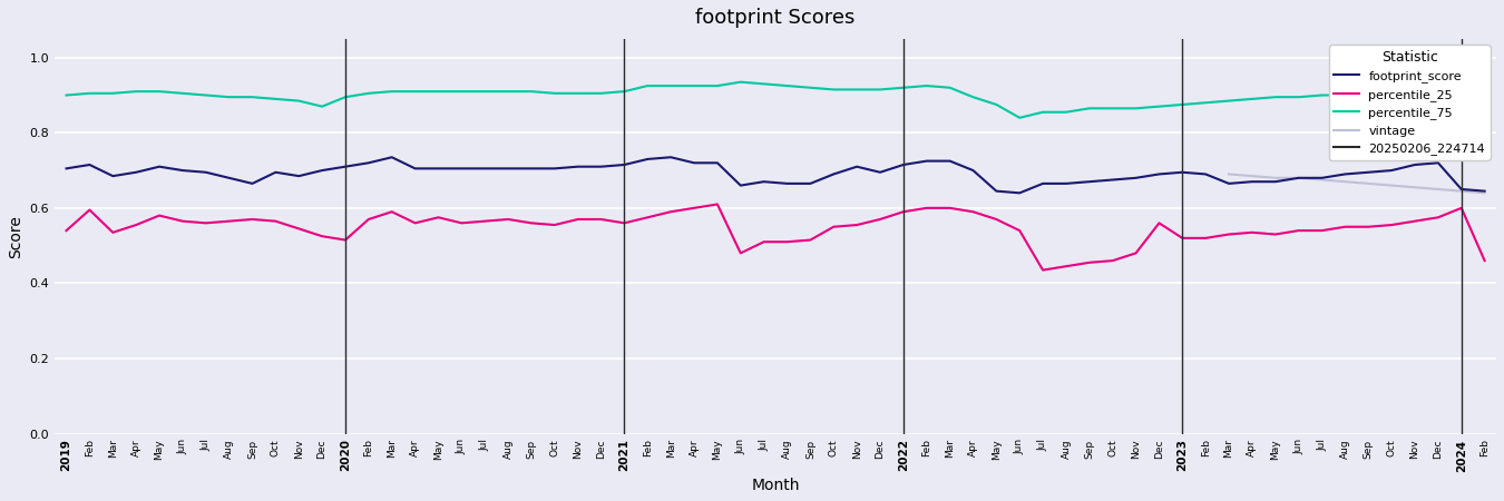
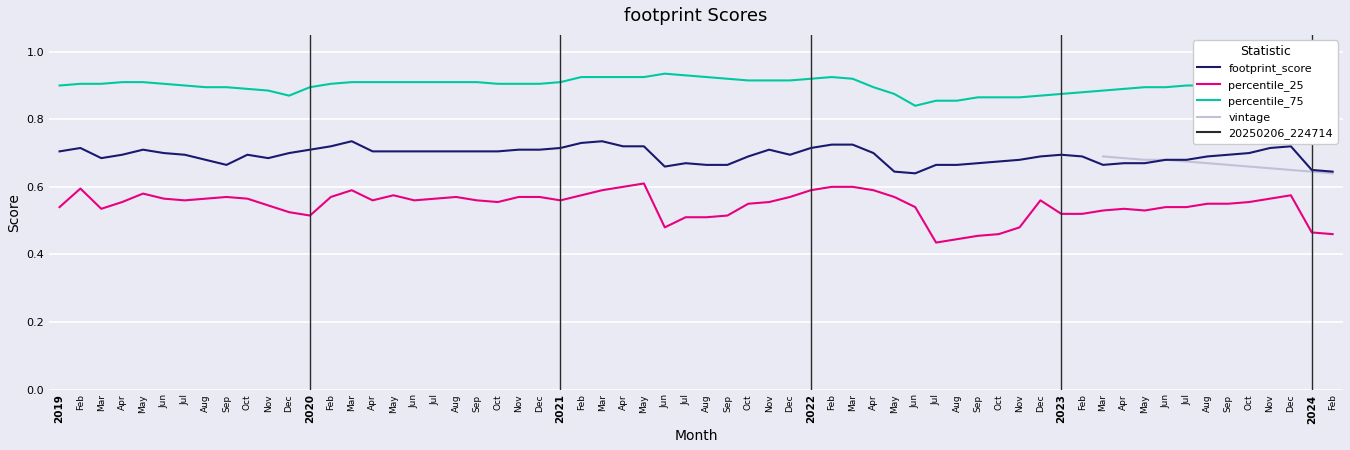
percentile_25/2024: 0.600 -> 0.465
